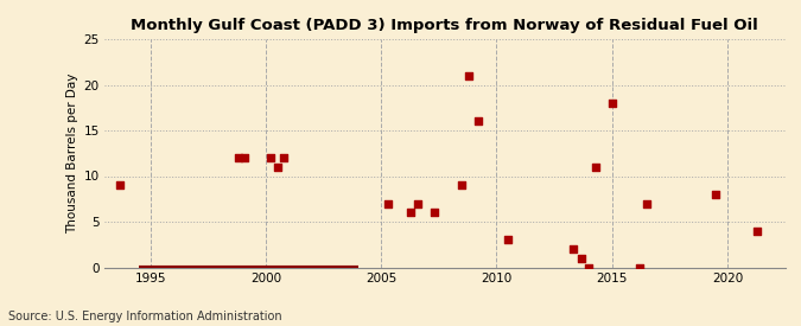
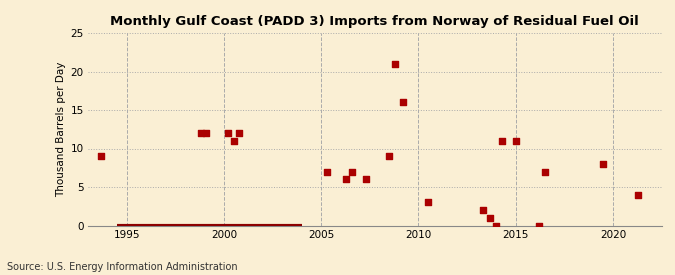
2015: 18 -> 11
